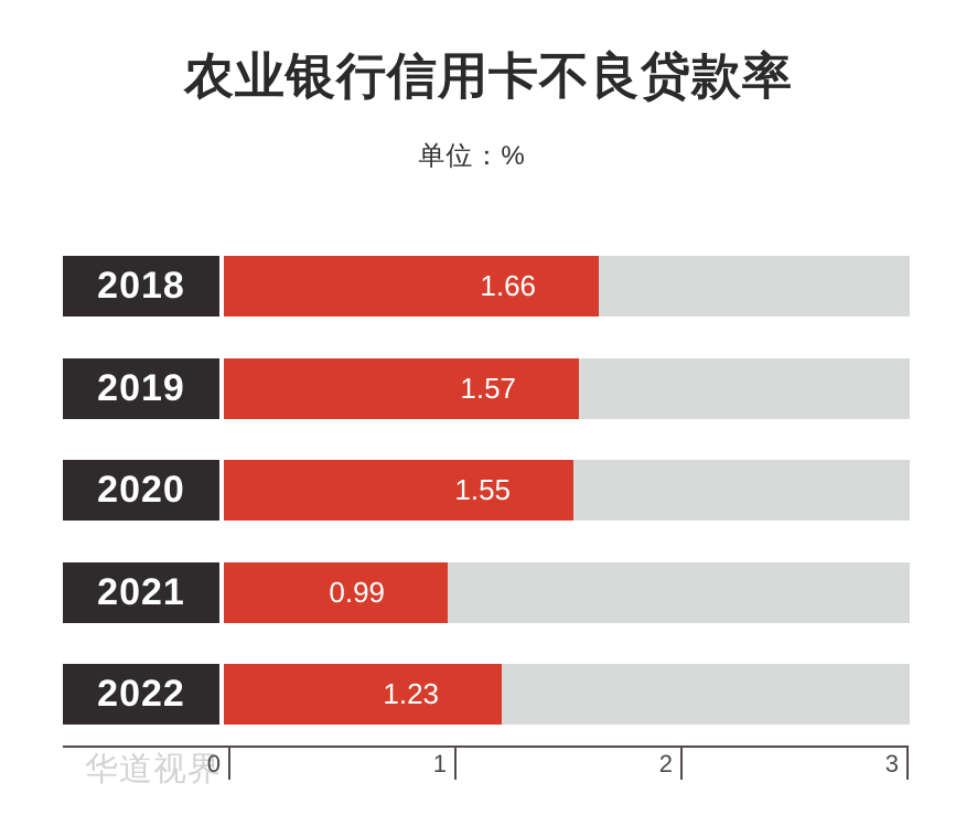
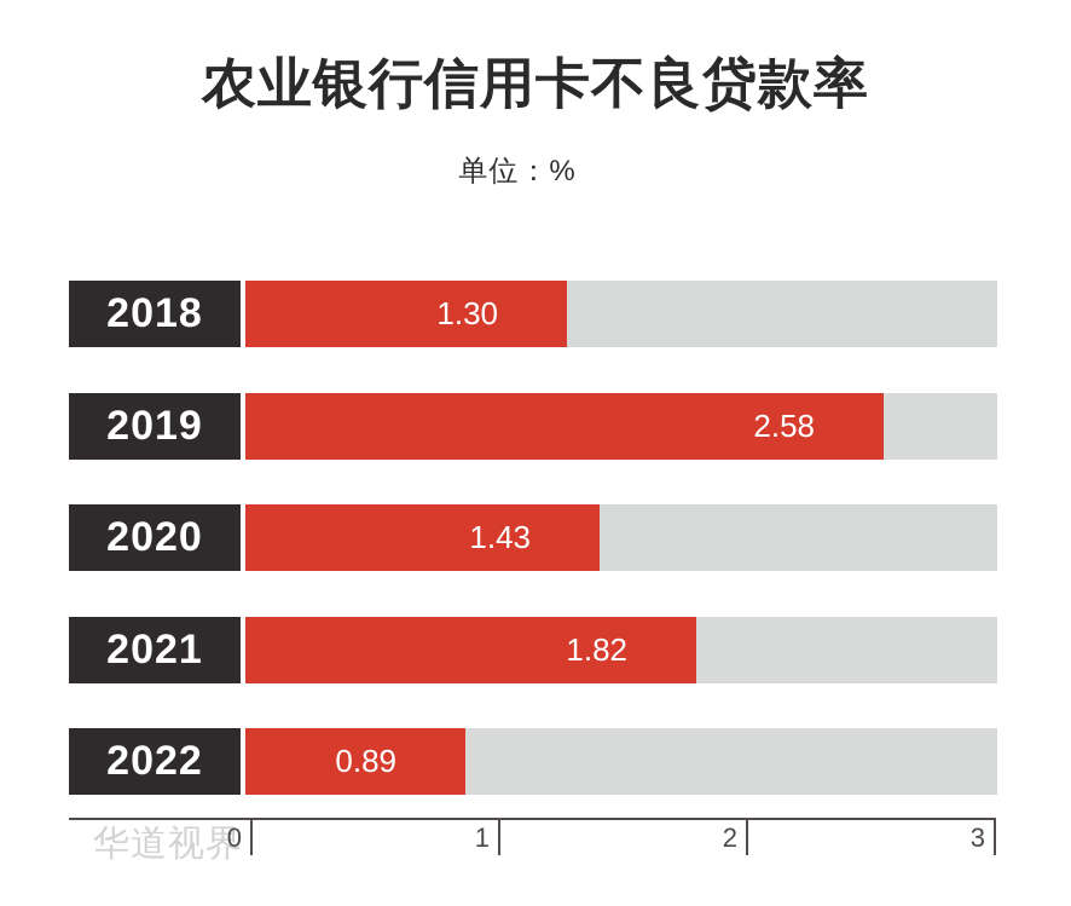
2018: 1.66 -> 1.30
2019: 1.57 -> 2.58
2020: 1.55 -> 1.43
2021: 0.99 -> 1.82
2022: 1.23 -> 0.89
